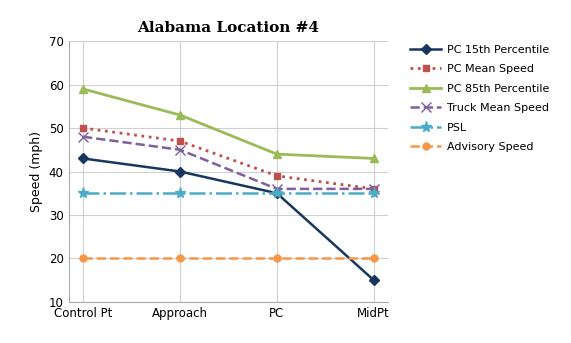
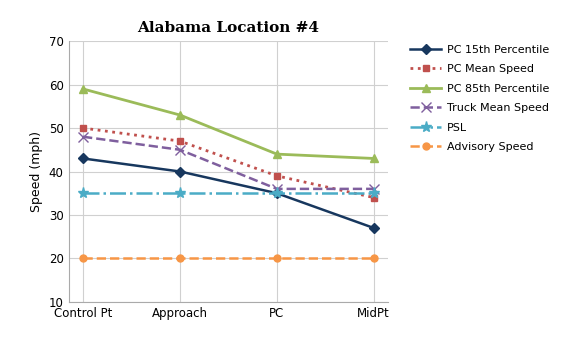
PC 15th Percentile/MidPt: 15 -> 27
PC Mean Speed/MidPt: 36 -> 34
